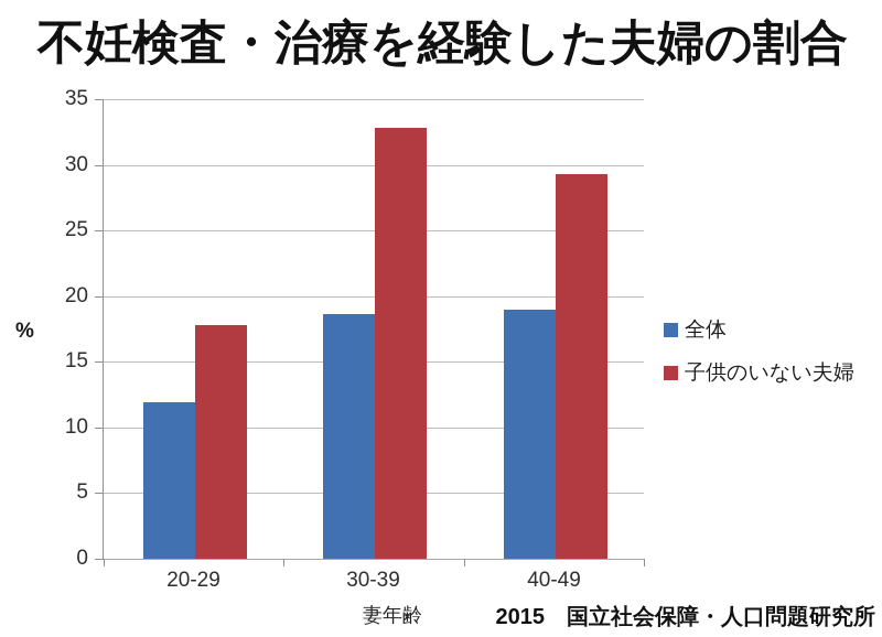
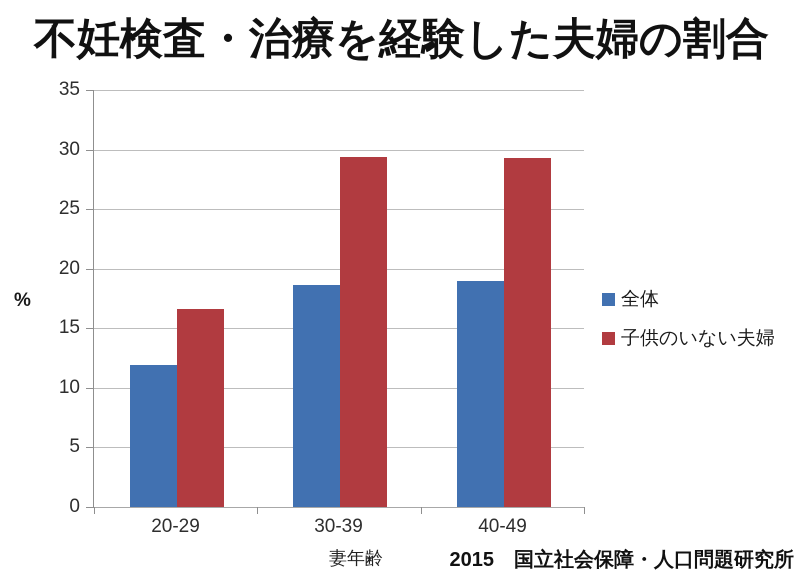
子供のいない夫婦/20-29: 17.8 -> 16.6
子供のいない夫婦/30-39: 32.8 -> 29.4
